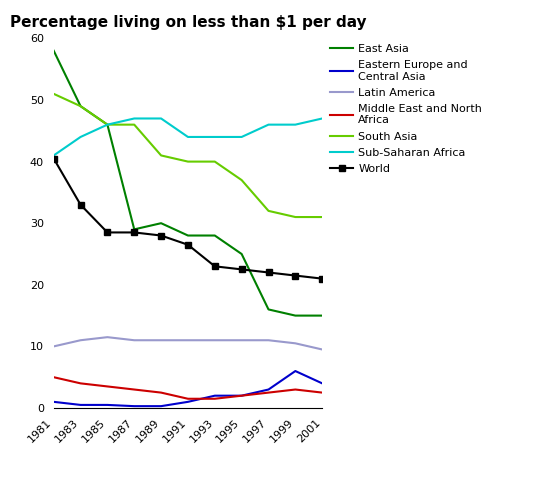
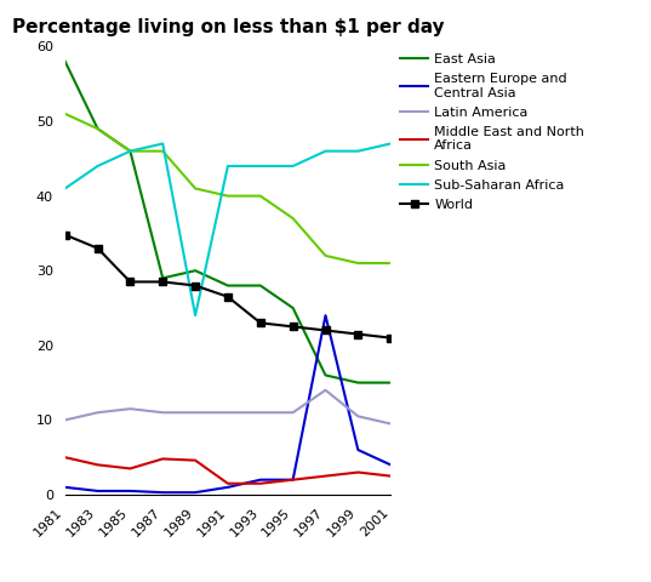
World/1981: 40.5 -> 34.8
Middle East and North Africa/1987: 3.0 -> 4.8
Middle East and North Africa/1989: 2.5 -> 4.6
Sub-Saharan Africa/1989: 47 -> 24
Eastern Europe and Central Asia/1997: 3.0 -> 24.0
Latin America/1997: 11.0 -> 14.0
